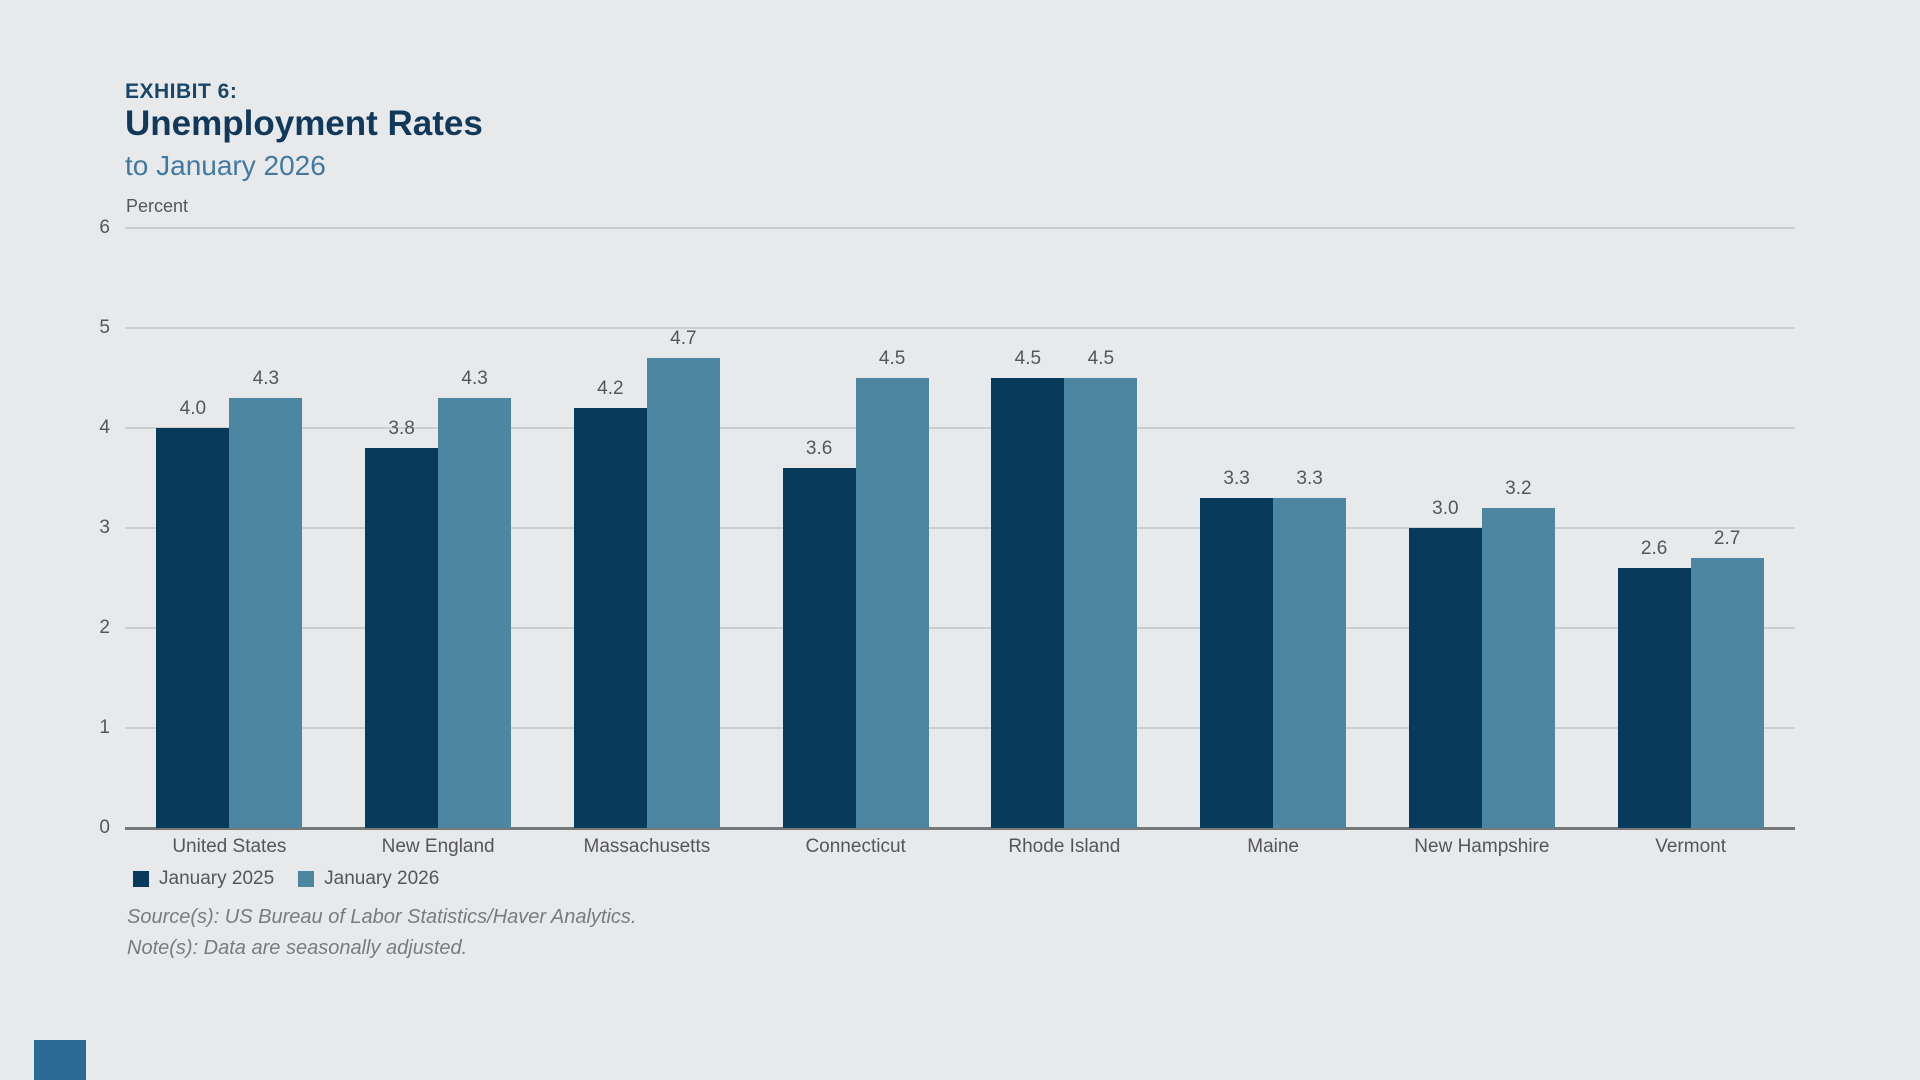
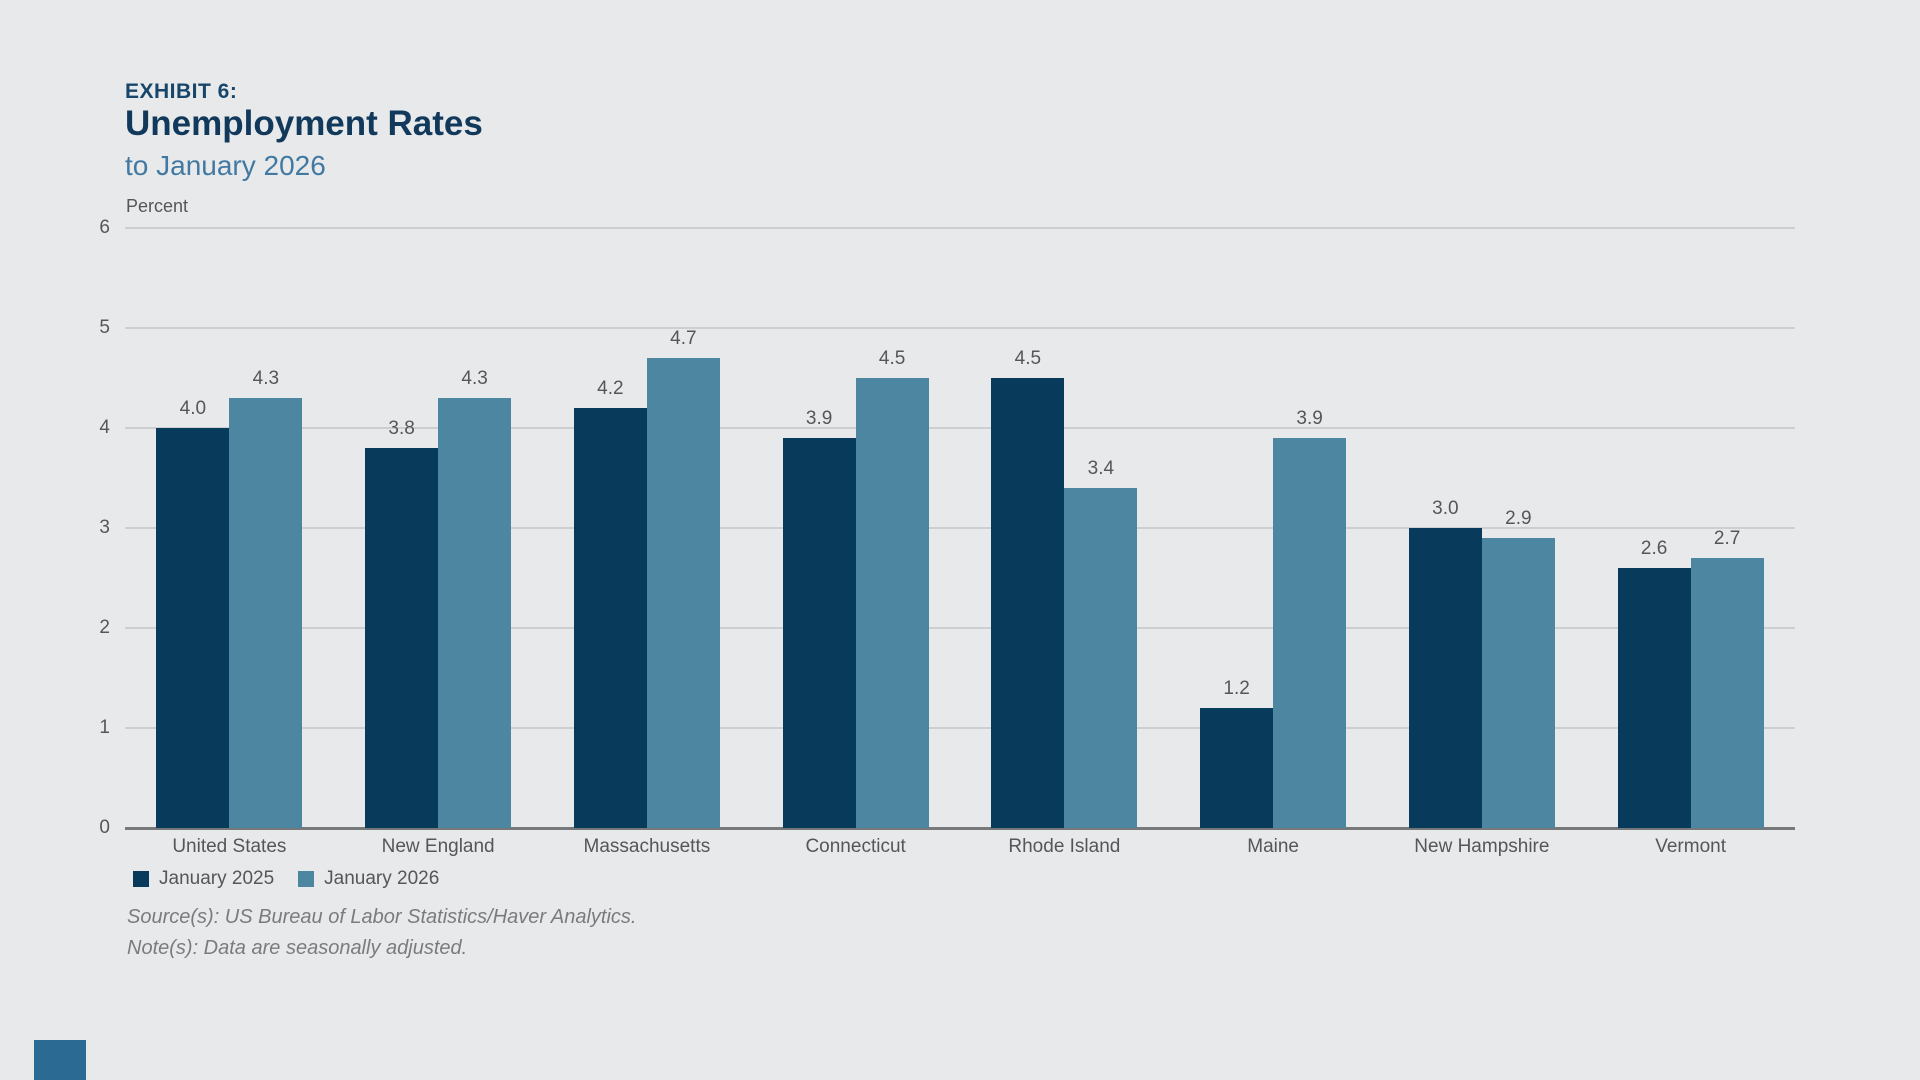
January 2025/Connecticut: 3.6 -> 3.9
January 2026/Rhode Island: 4.5 -> 3.4
January 2025/Maine: 3.3 -> 1.2
January 2026/Maine: 3.3 -> 3.9
January 2026/New Hampshire: 3.2 -> 2.9
